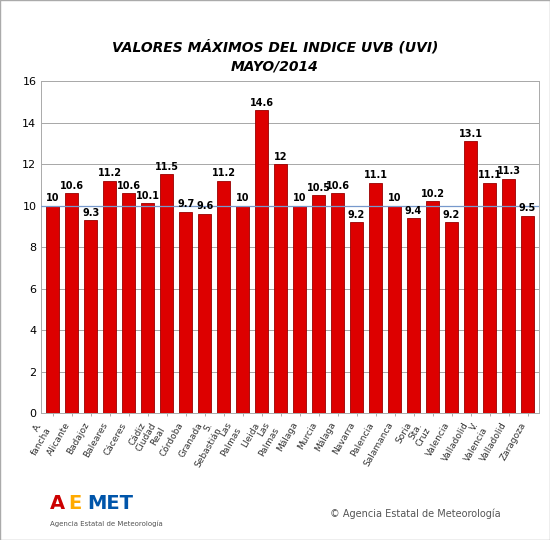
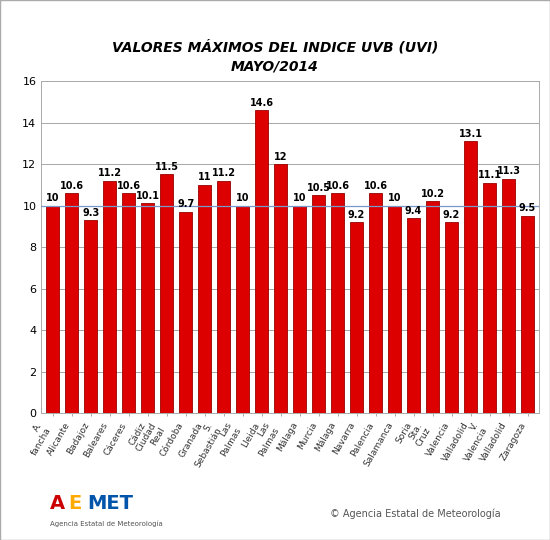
Granada: 9.6 -> 11
Palencia: 11.1 -> 10.6
